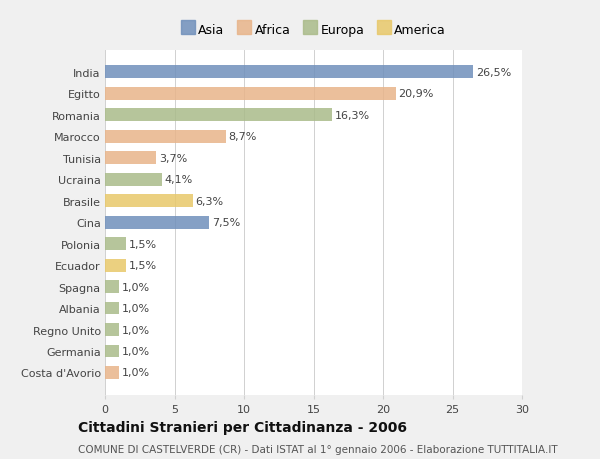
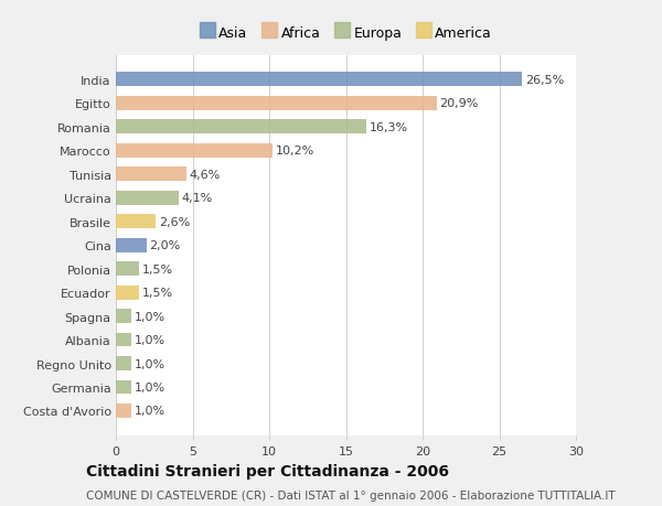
Marocco: 8,7% -> 10,2%
Tunisia: 3,7% -> 4,6%
Brasile: 6,3% -> 2,6%
Cina: 7,5% -> 2,0%
